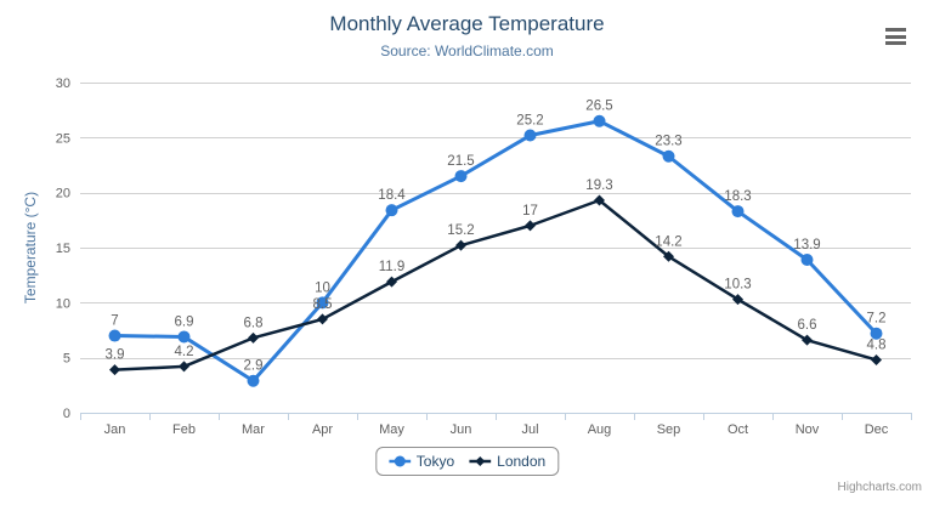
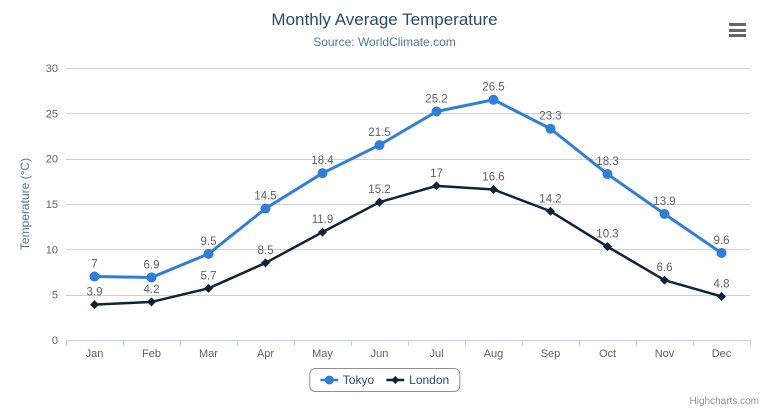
Tokyo/Mar: 2.9 -> 9.5
London/Mar: 6.8 -> 5.7
Tokyo/Apr: 10 -> 14.5
London/Aug: 19.3 -> 16.6
Tokyo/Dec: 7.2 -> 9.6
